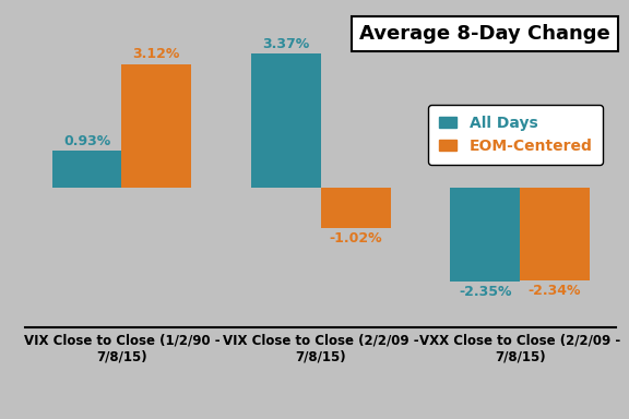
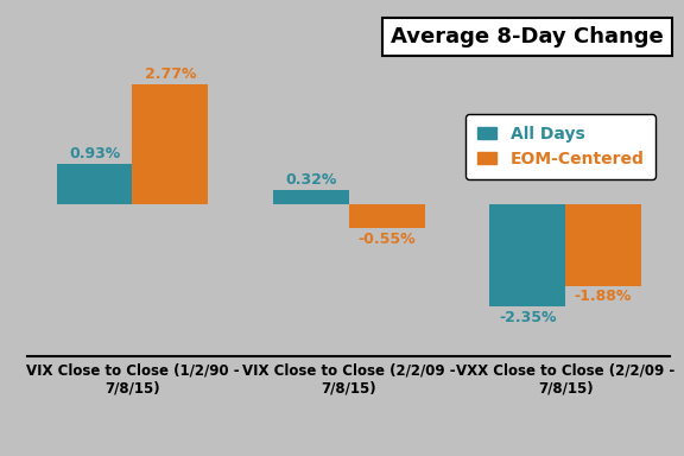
EOM-Centered/VIX Close to Close (1/2/90 - 7/8/15): 3.12% -> 2.77%
All Days/VIX Close to Close (2/2/09 - 7/8/15): 3.37% -> 0.32%
EOM-Centered/VIX Close to Close (2/2/09 - 7/8/15): -1.02% -> -0.55%
EOM-Centered/VXX Close to Close (2/2/09 - 7/8/15): -2.34% -> -1.88%
